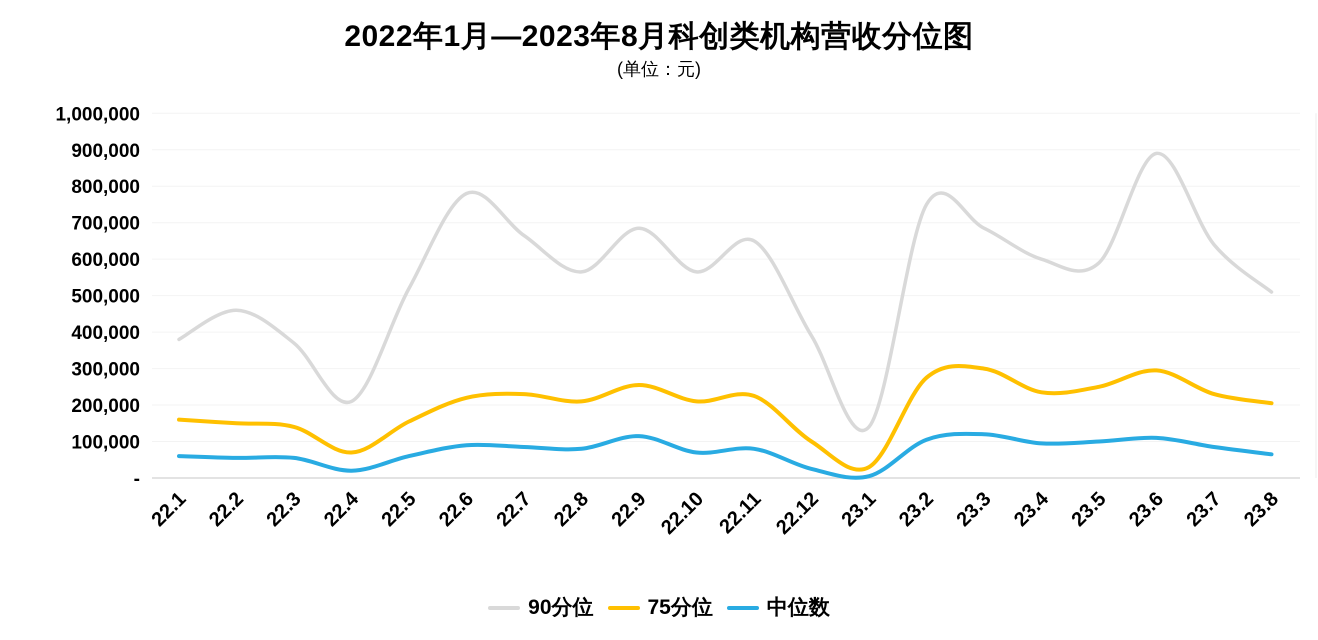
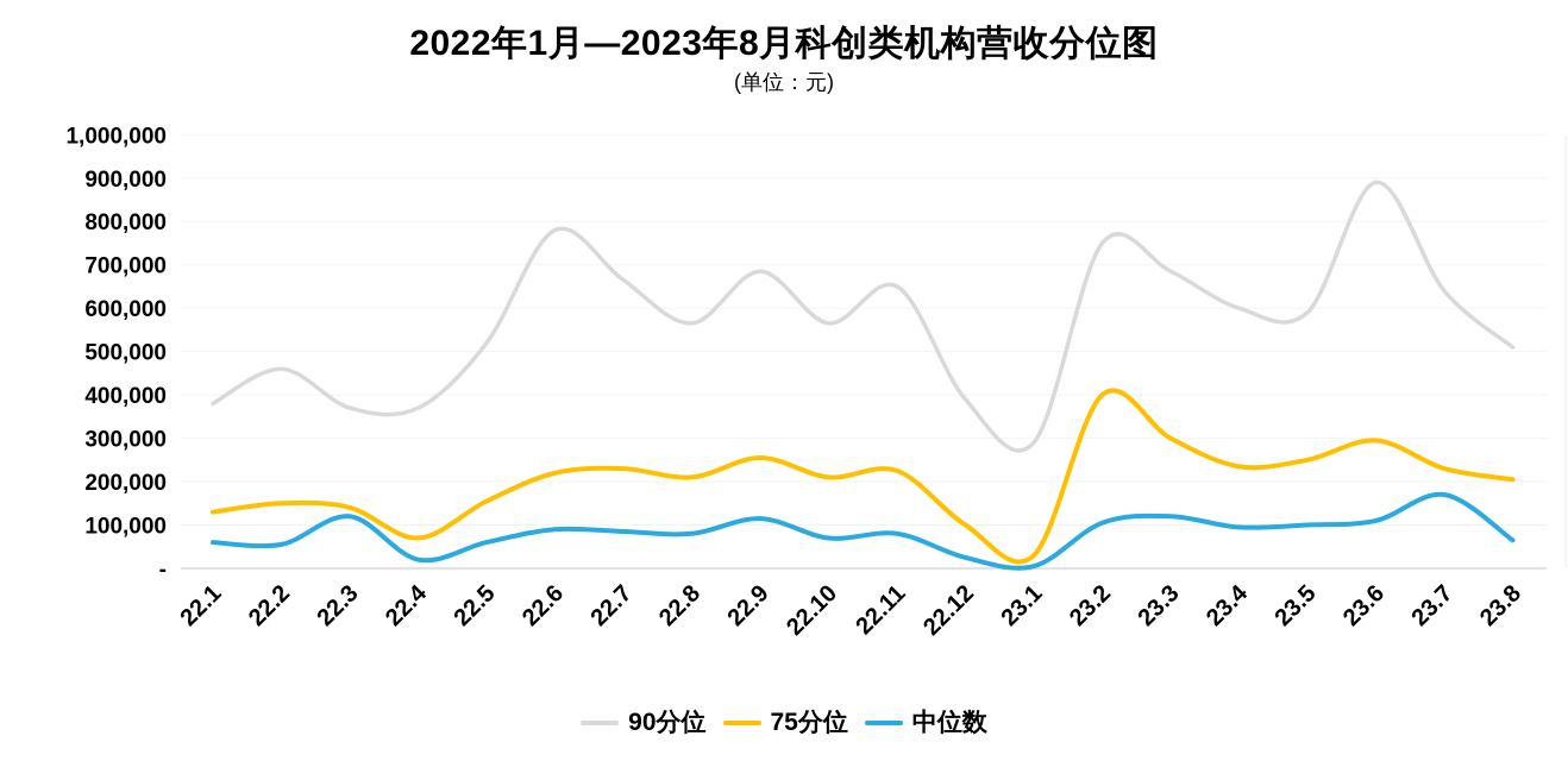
75分位/22.1: 160000 -> 130000
中位数/22.3: 60000 -> 120000
90分位/22.4: 210000 -> 370000
90分位/23.1: 140000 -> 290000
75分位/23.2: 280000 -> 400000
中位数/23.7: 80000 -> 170000
